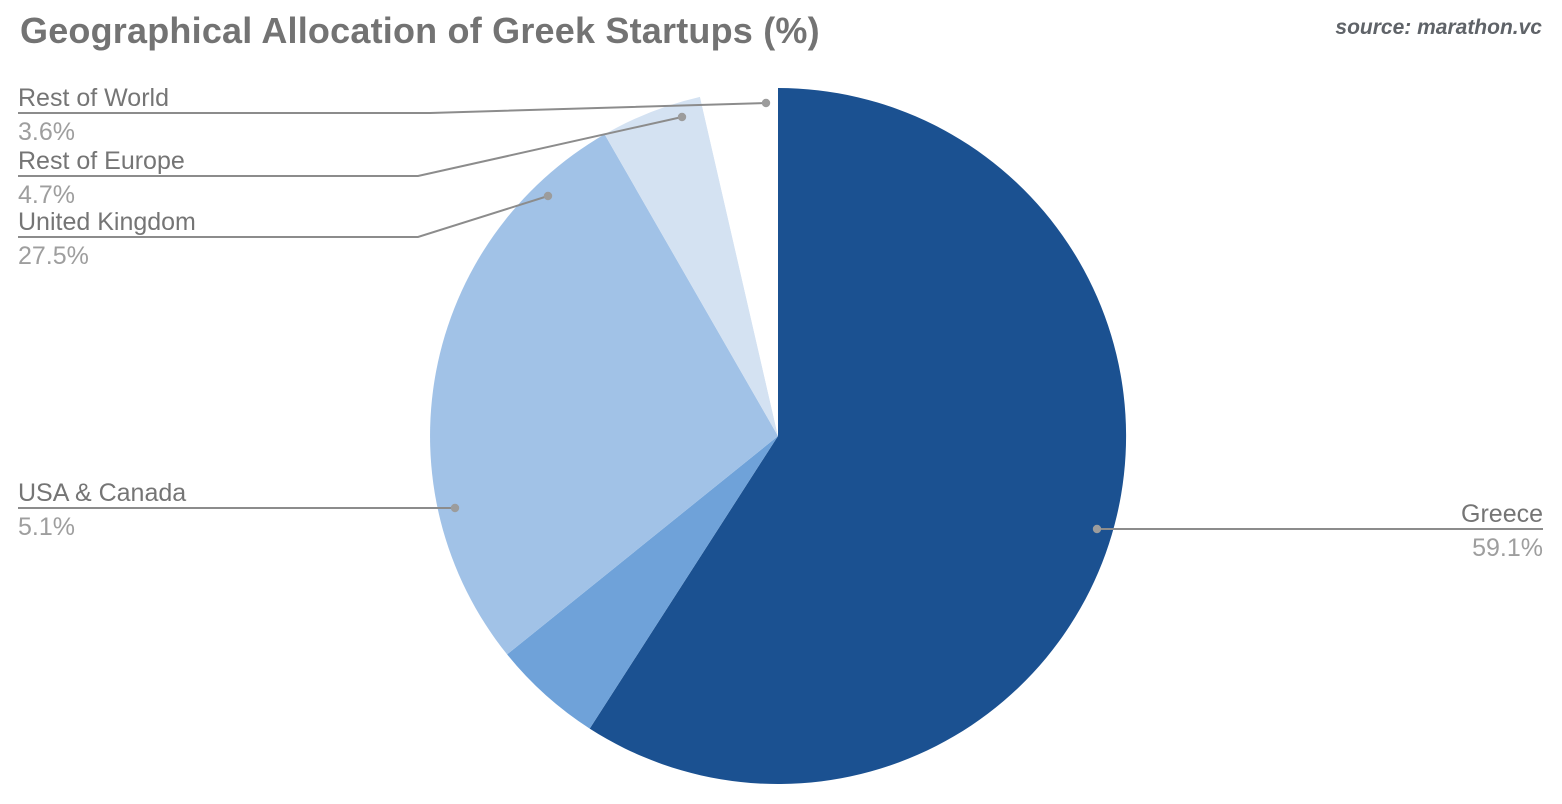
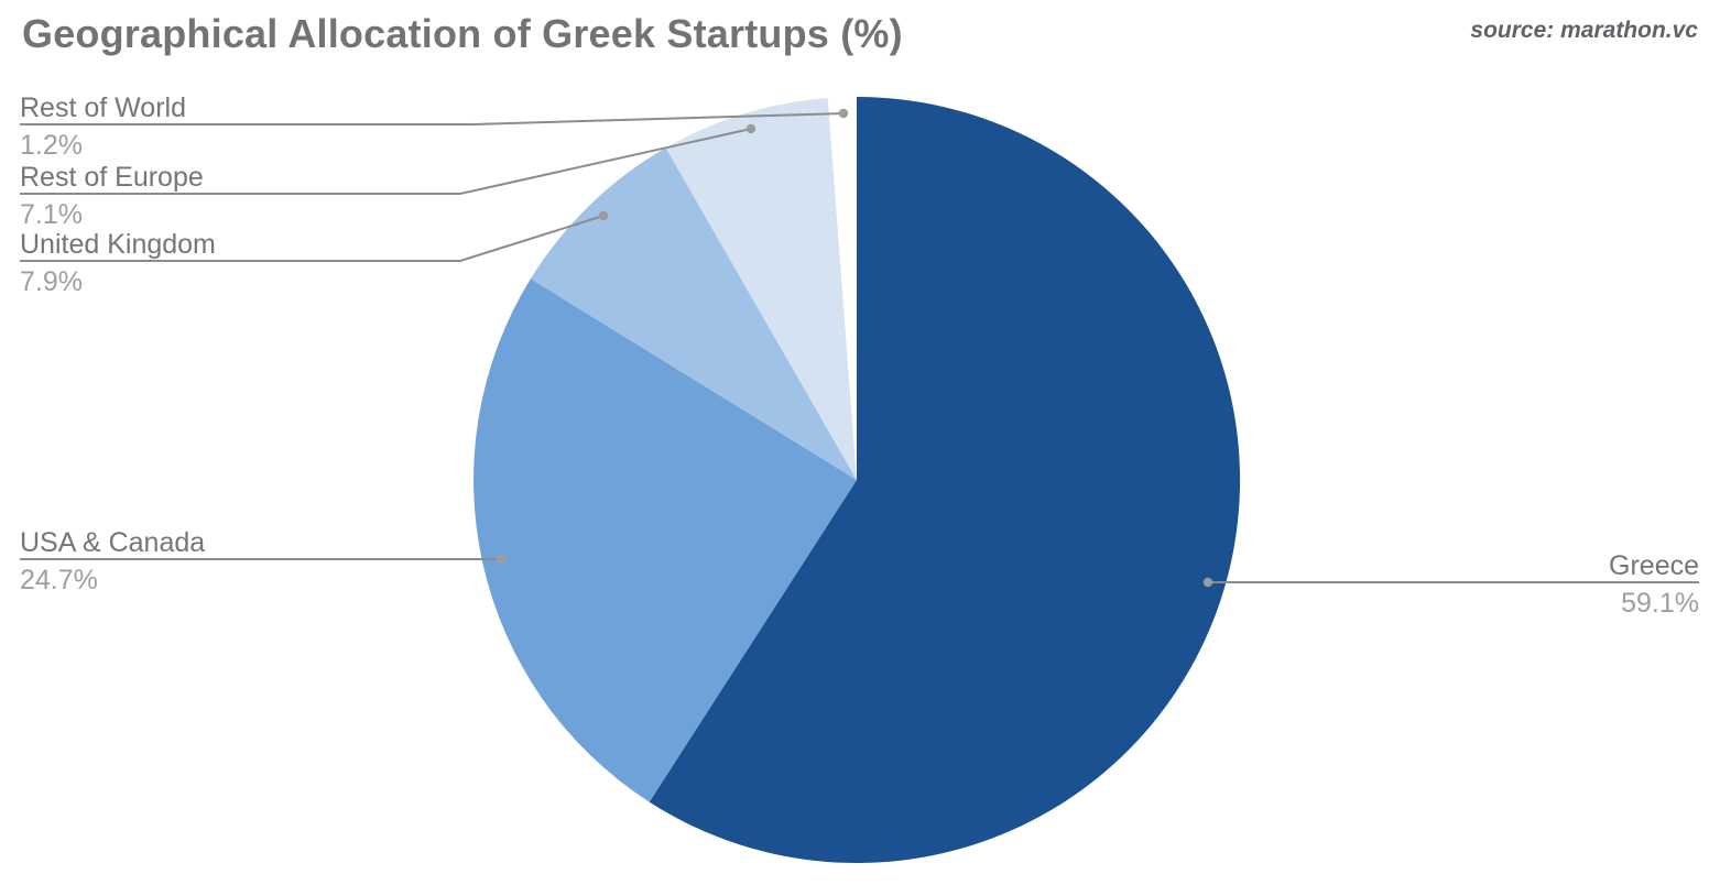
USA & Canada: 5.1% -> 24.7%
United Kingdom: 27.5% -> 7.9%
Rest of Europe: 4.7% -> 7.1%
Rest of World: 3.6% -> 1.2%
